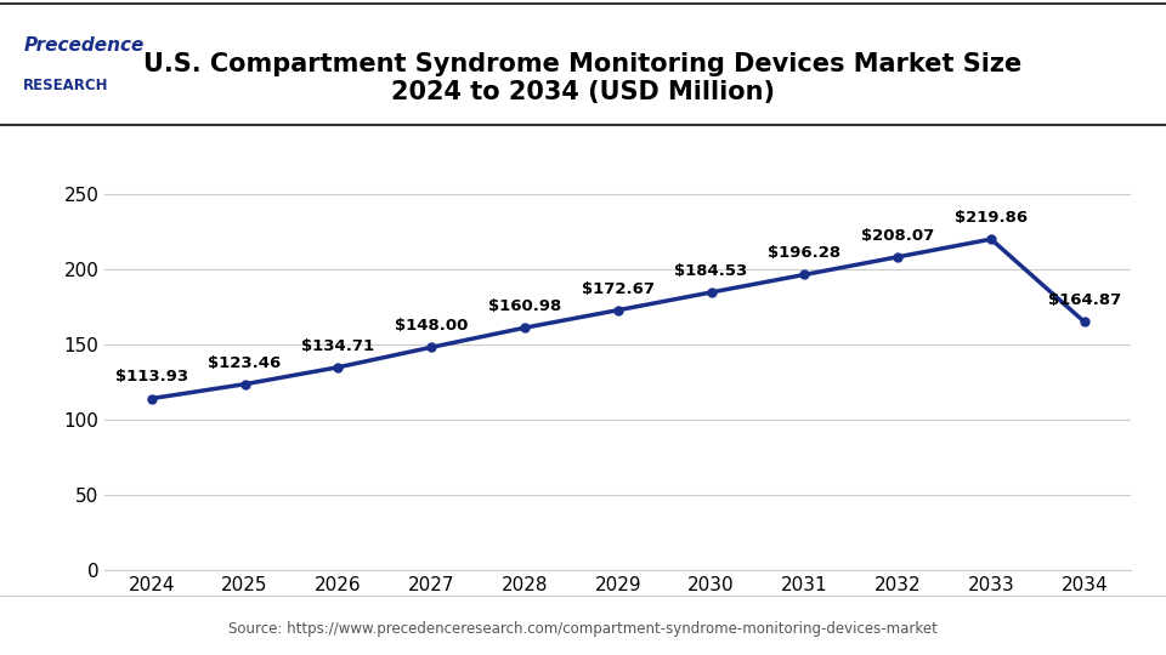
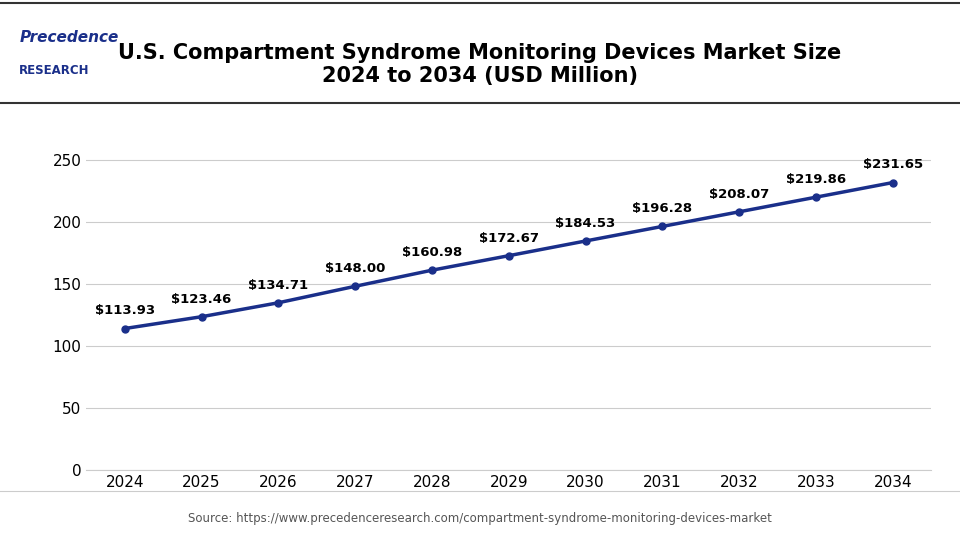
2034: $164.87 -> $231.65
